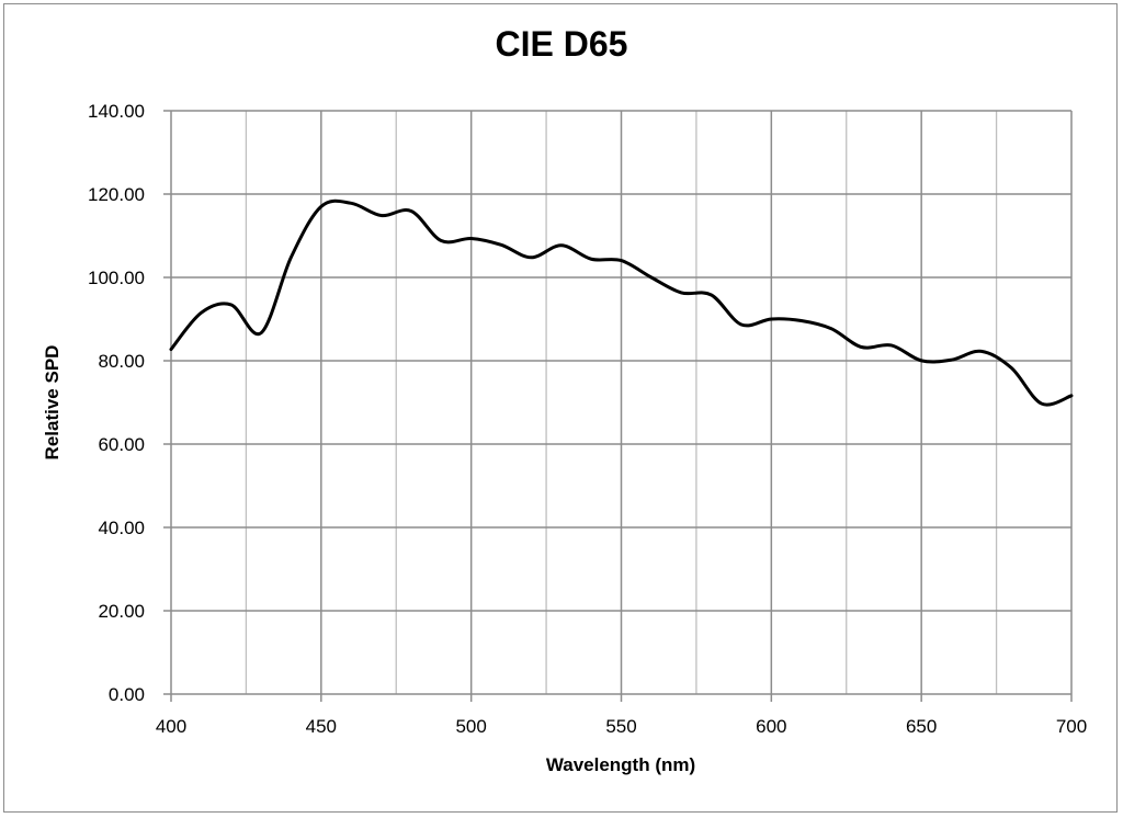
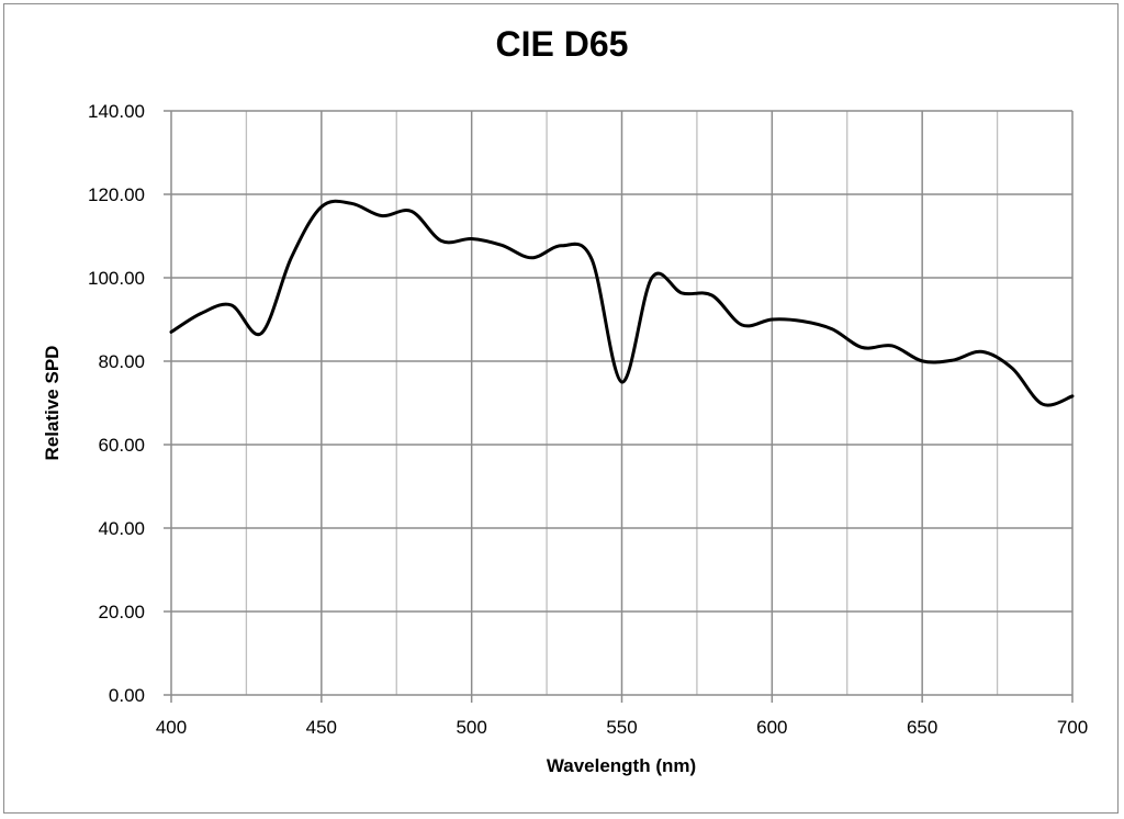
400: 83 -> 87
550: 104 -> 75
